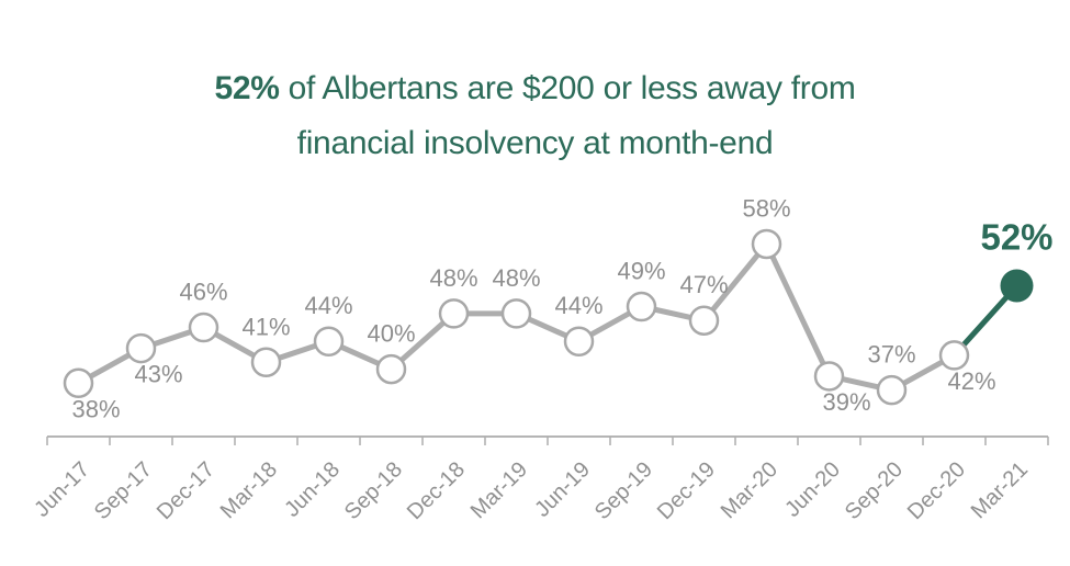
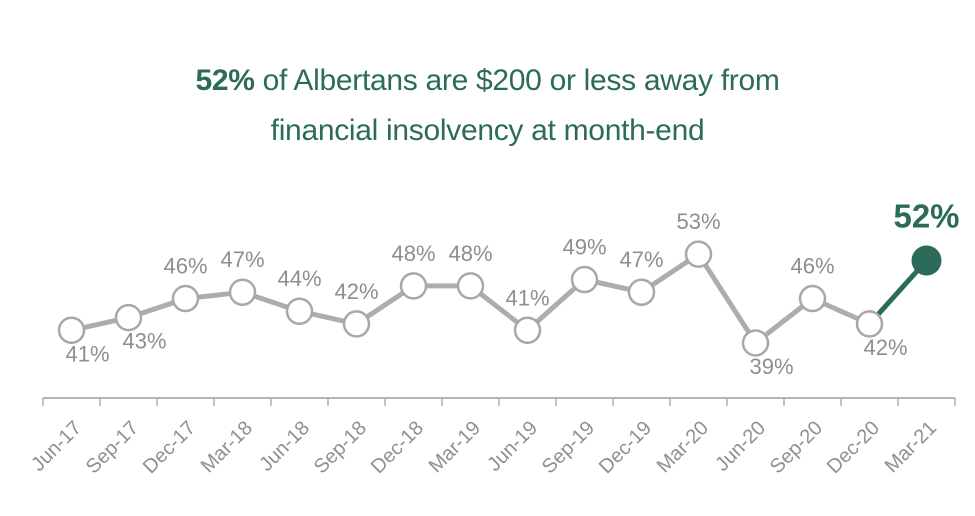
Jun-17: 38% -> 41%
Mar-18: 41% -> 47%
Sep-18: 40% -> 42%
Jun-19: 44% -> 41%
Mar-20: 58% -> 53%
Sep-20: 37% -> 46%
